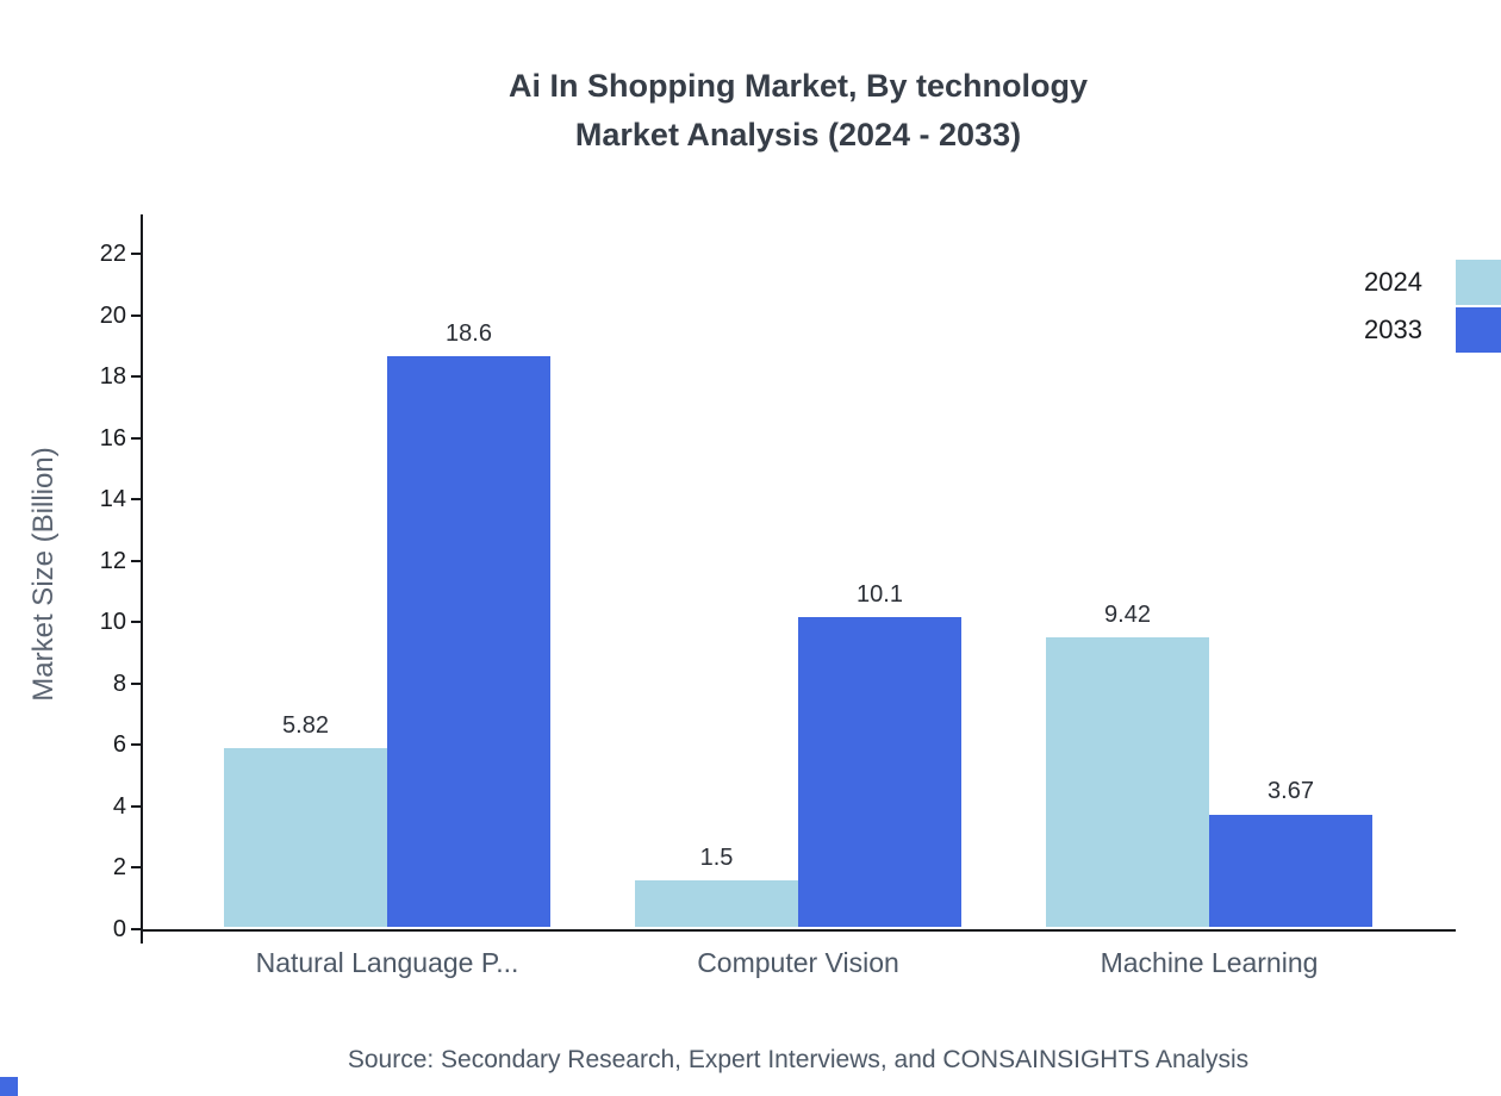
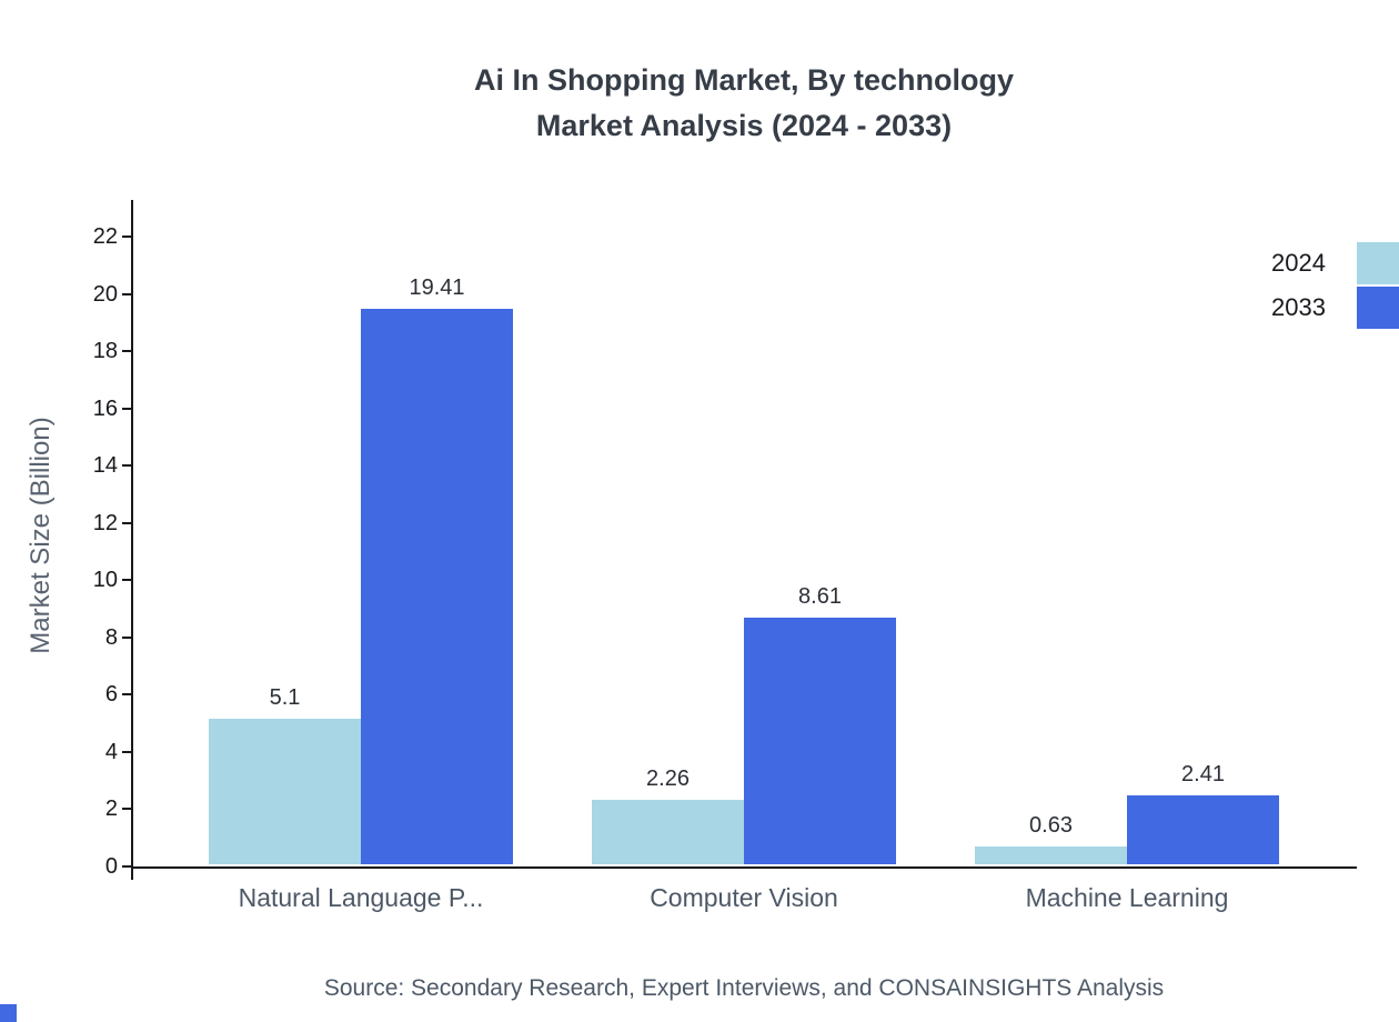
2024/Natural Language P...: 5.82 -> 5.1
2033/Natural Language P...: 18.6 -> 19.41
2024/Computer Vision: 1.5 -> 2.26
2033/Computer Vision: 10.1 -> 8.61
2024/Machine Learning: 9.42 -> 0.63
2033/Machine Learning: 3.67 -> 2.41
